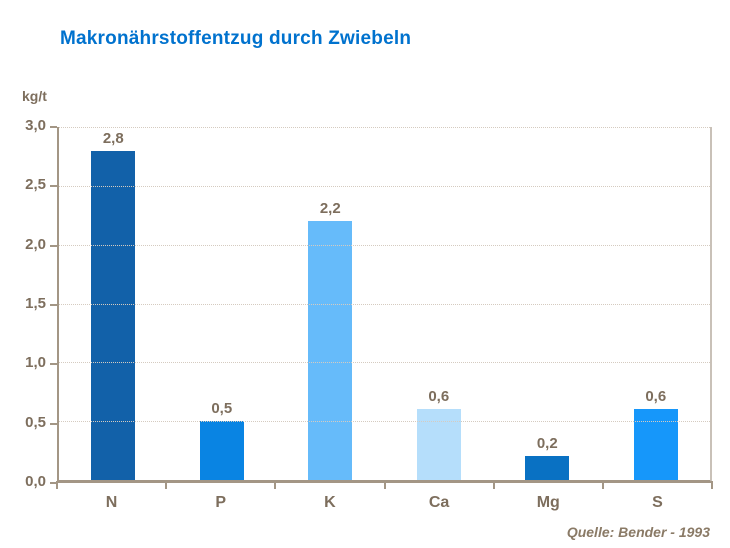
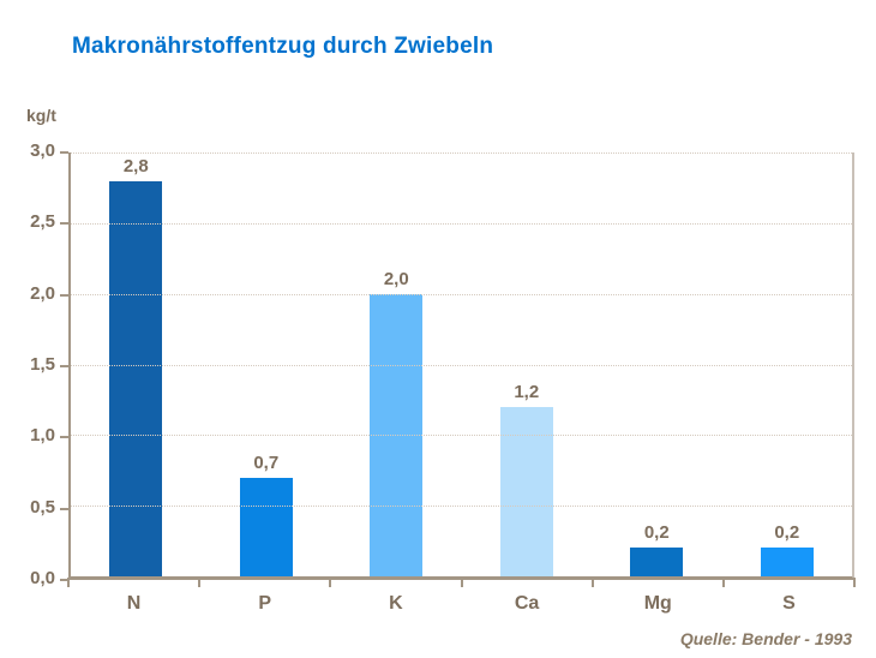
P: 0,5 -> 0,7
K: 2,2 -> 2,0
Ca: 0,6 -> 1,2
S: 0,6 -> 0,2
